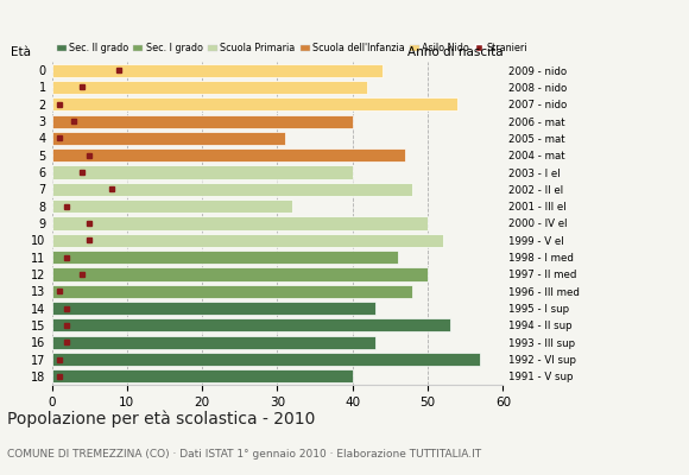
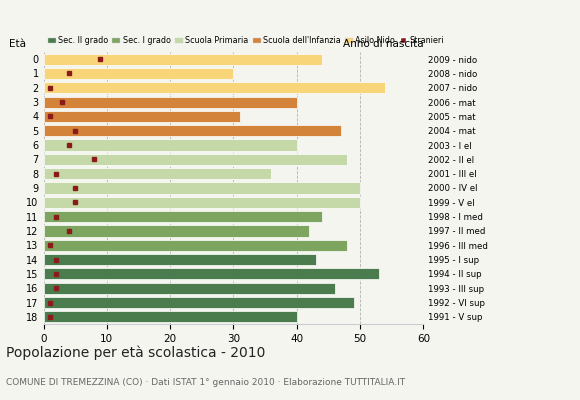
1: 42 -> 30
8: 32 -> 36
10: 52 -> 50
11: 46 -> 44
12: 50 -> 42
16: 43 -> 46
17: 57 -> 49
